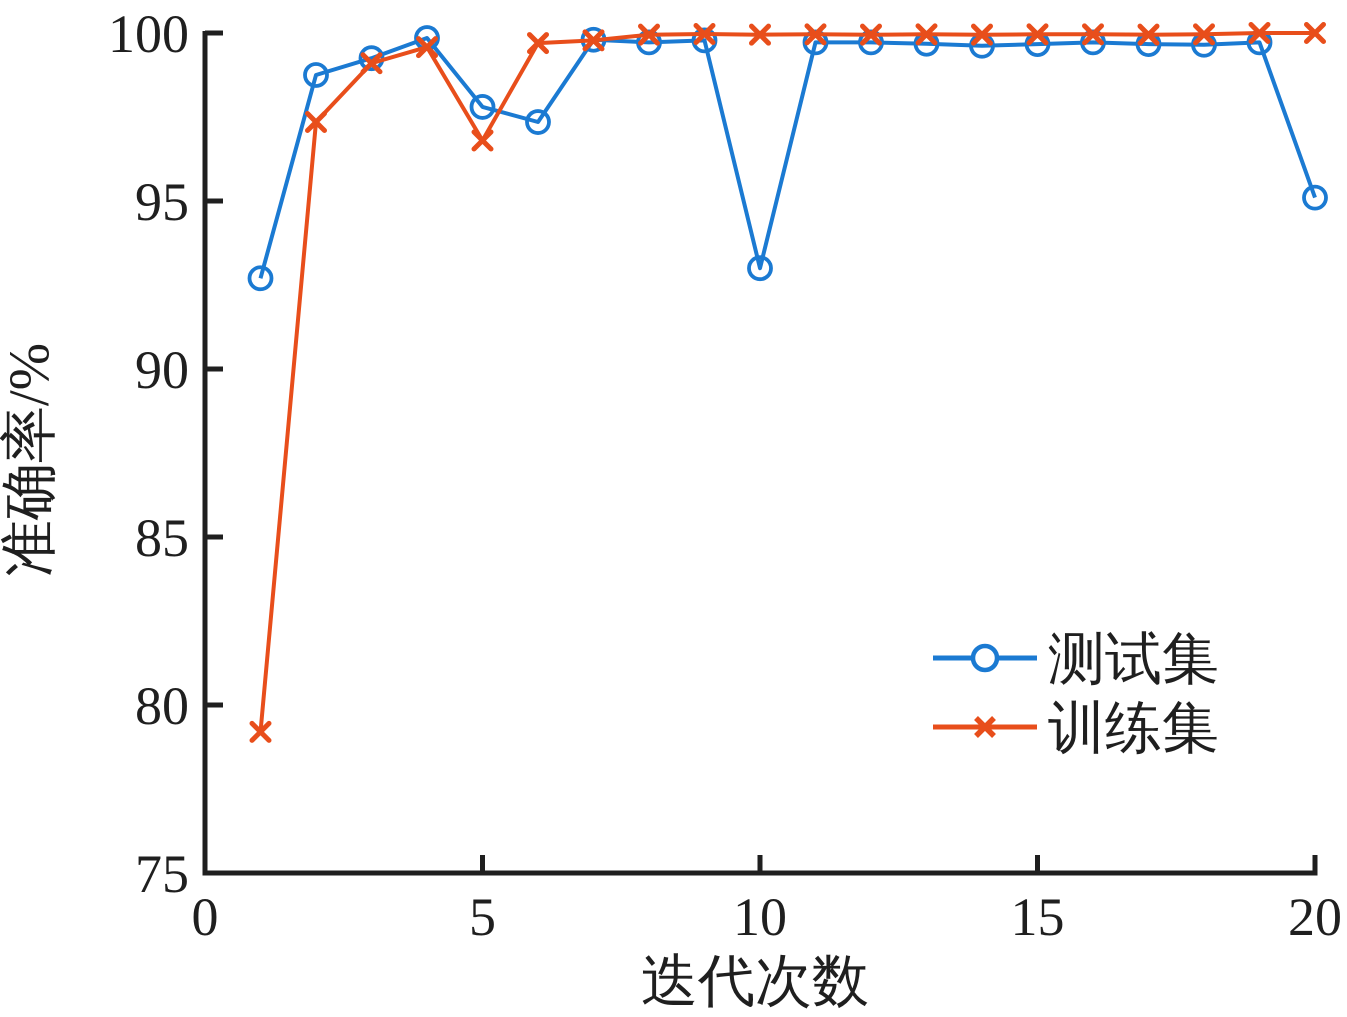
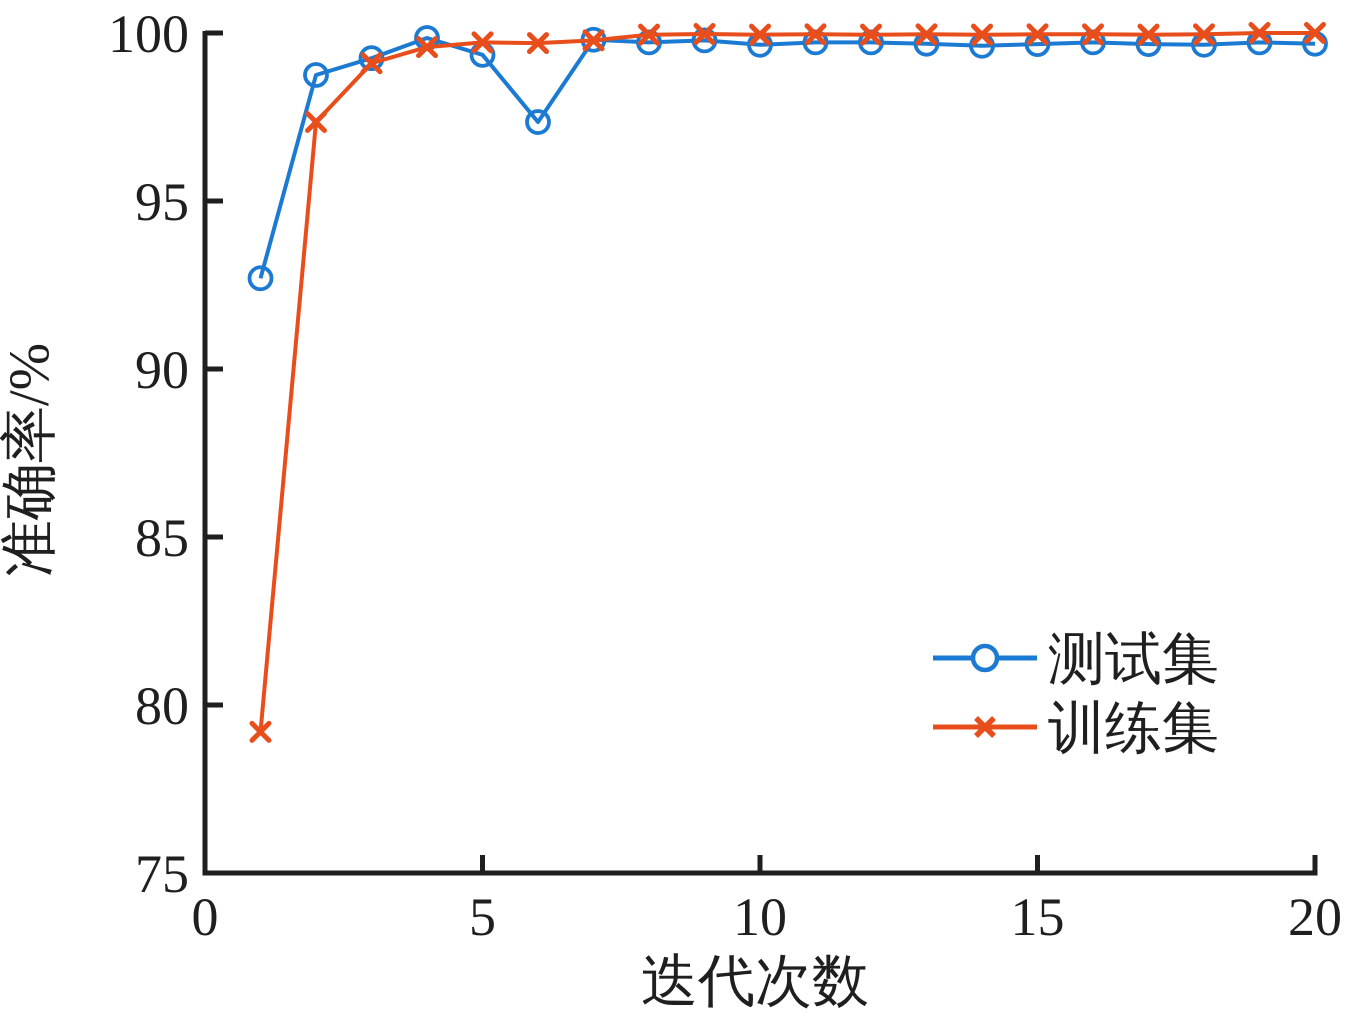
测试集/5: 97.8 -> 99.3
训练集/5: 96.8 -> 99.7
测试集/10: 93.0 -> 99.7
测试集/20: 95.1 -> 99.7
